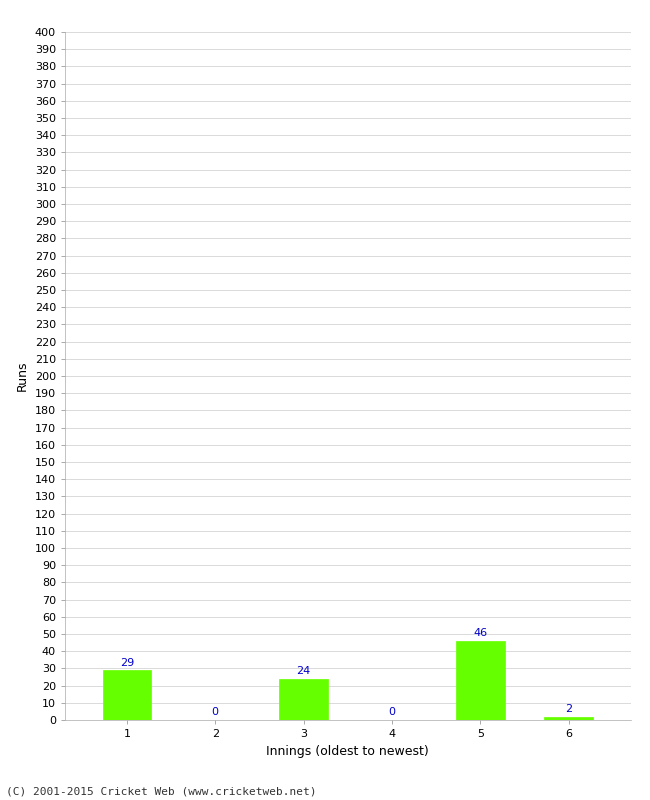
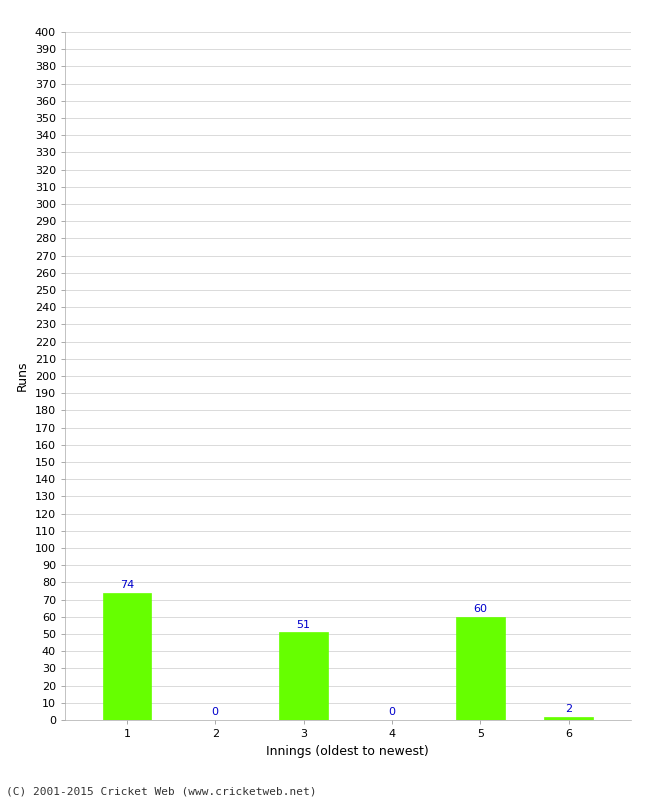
1: 29 -> 74
3: 24 -> 51
5: 46 -> 60
